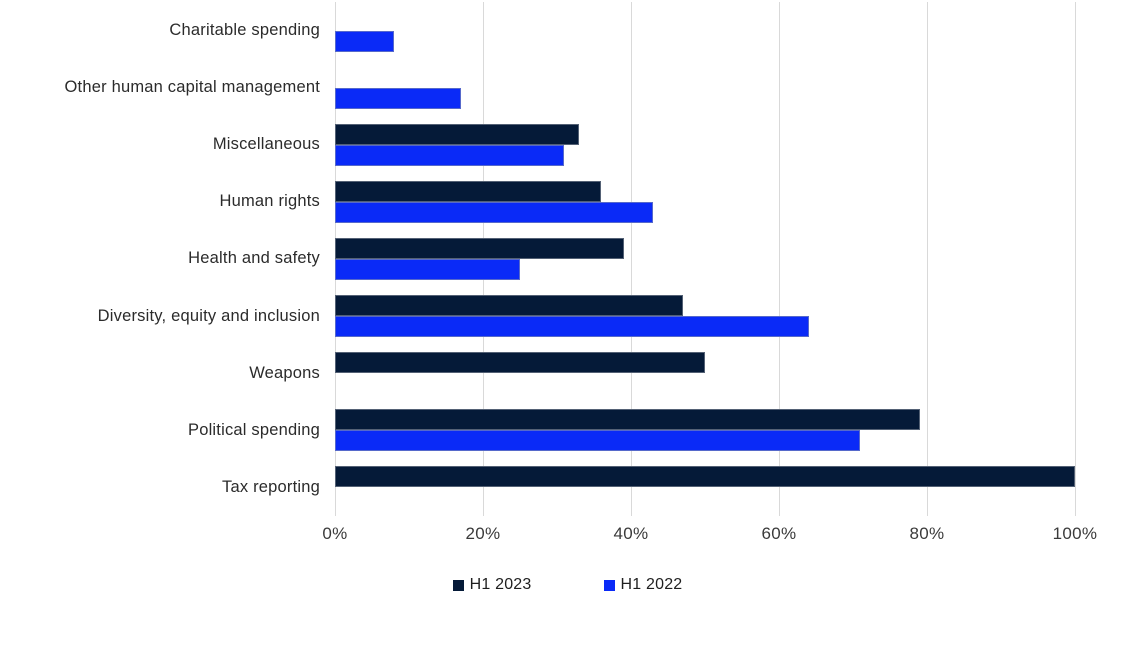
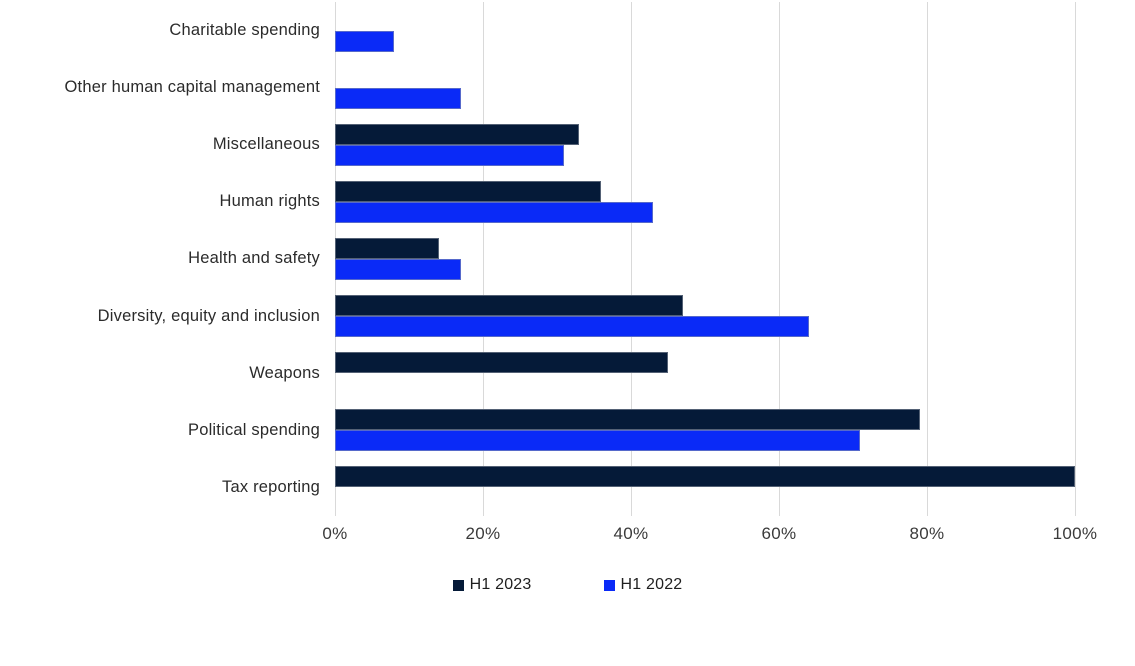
H1 2023/Health and safety: 39% -> 14%
H1 2022/Health and safety: 25% -> 17%
H1 2023/Weapons: 50% -> 45%
